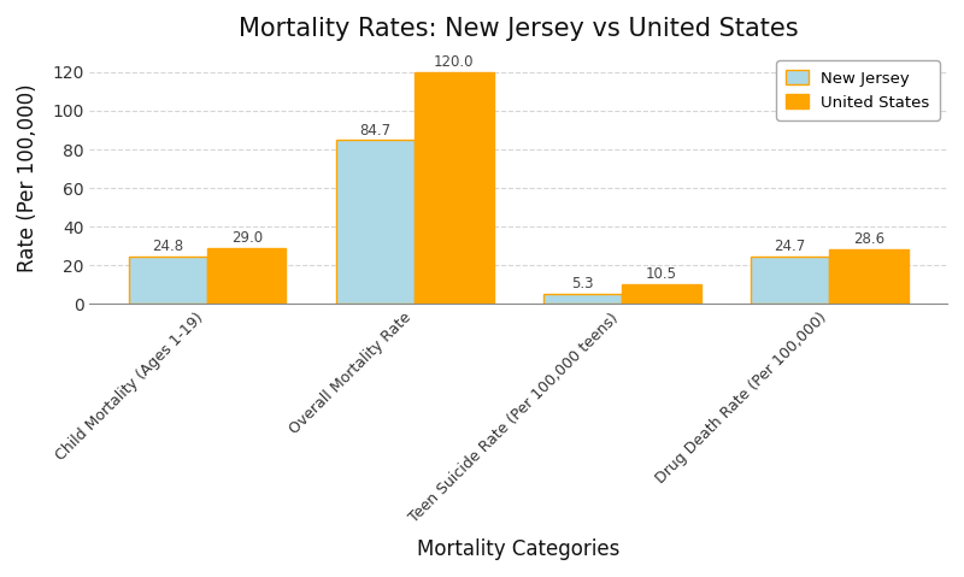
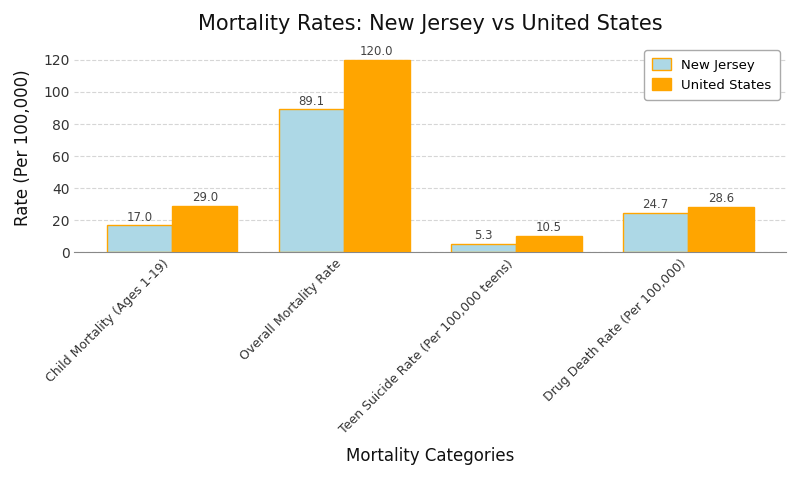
New Jersey/Child Mortality (Ages 1-19): 24.8 -> 17.0
New Jersey/Overall Mortality Rate: 84.7 -> 89.1
